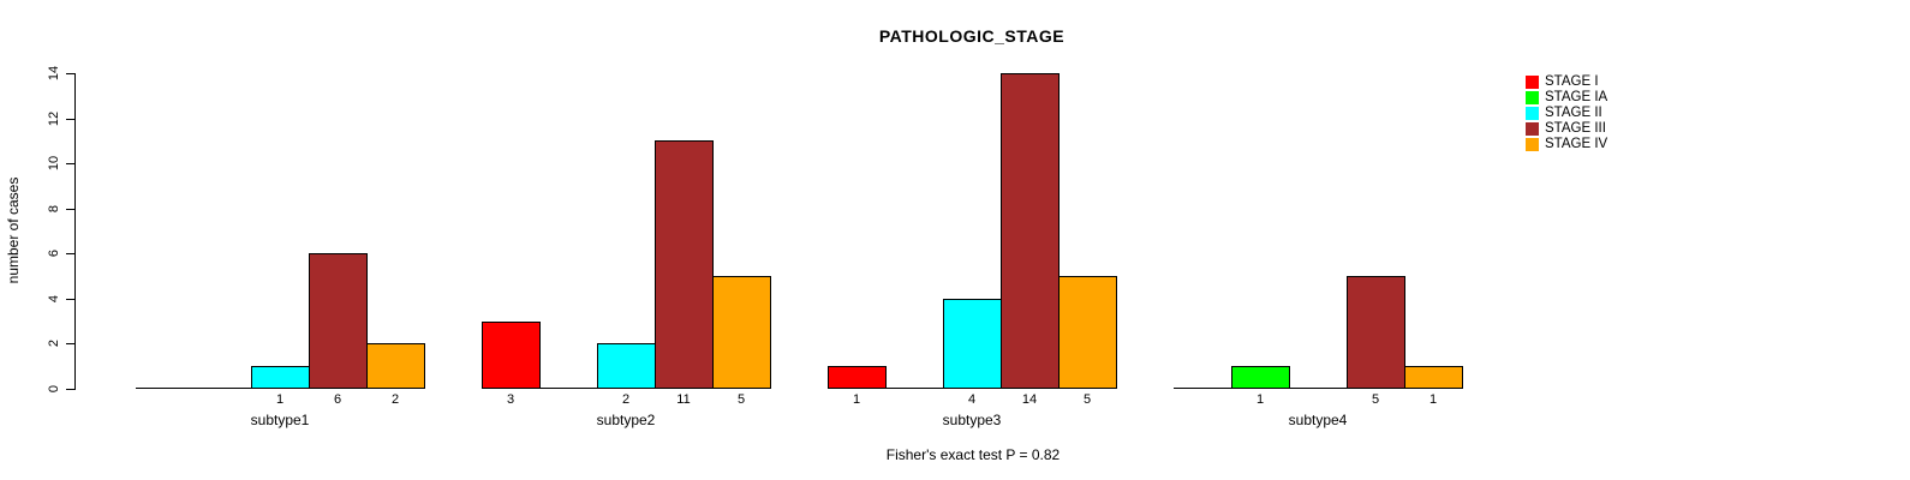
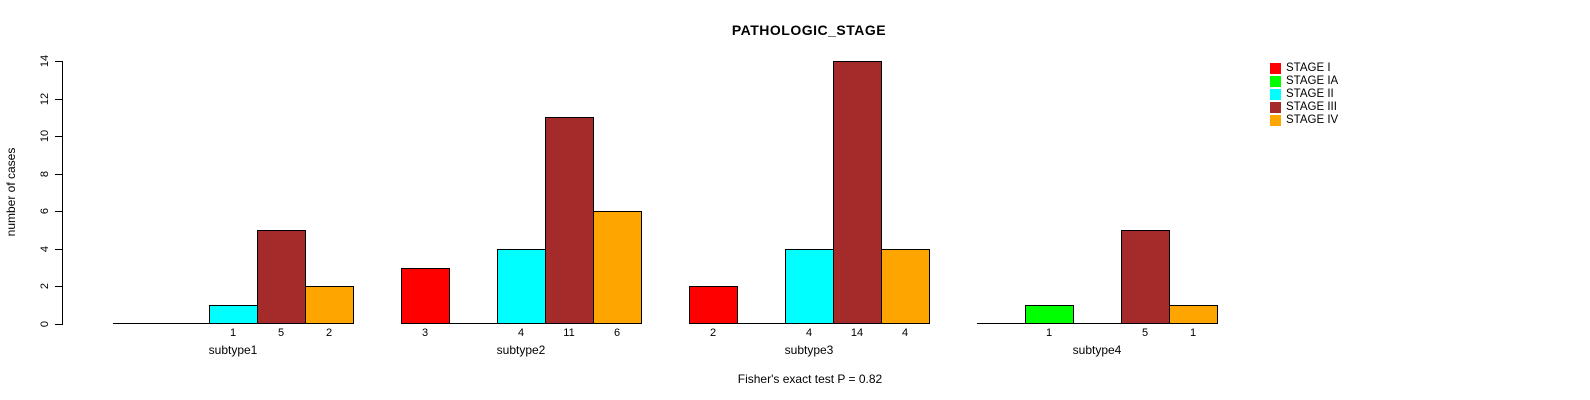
STAGE III/subtype1: 6 -> 5
STAGE II/subtype2: 2 -> 4
STAGE IV/subtype2: 5 -> 6
STAGE I/subtype3: 1 -> 2
STAGE IV/subtype3: 5 -> 4
